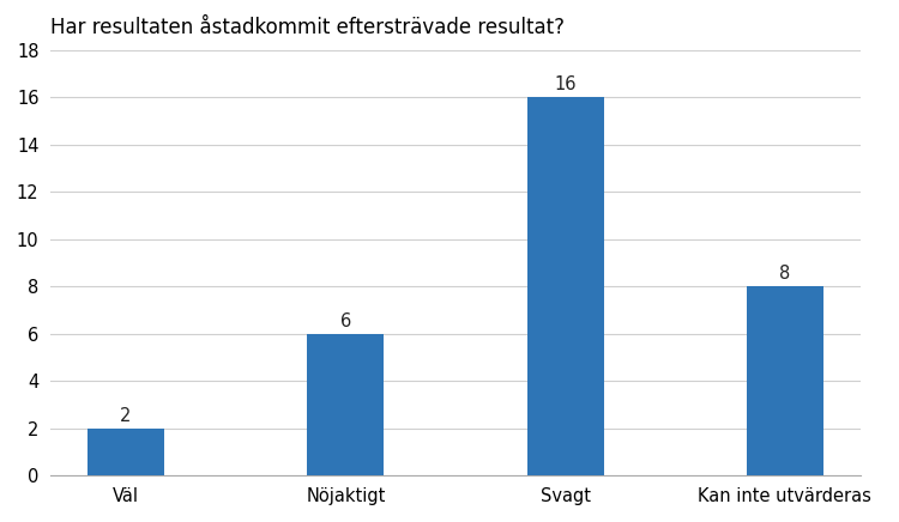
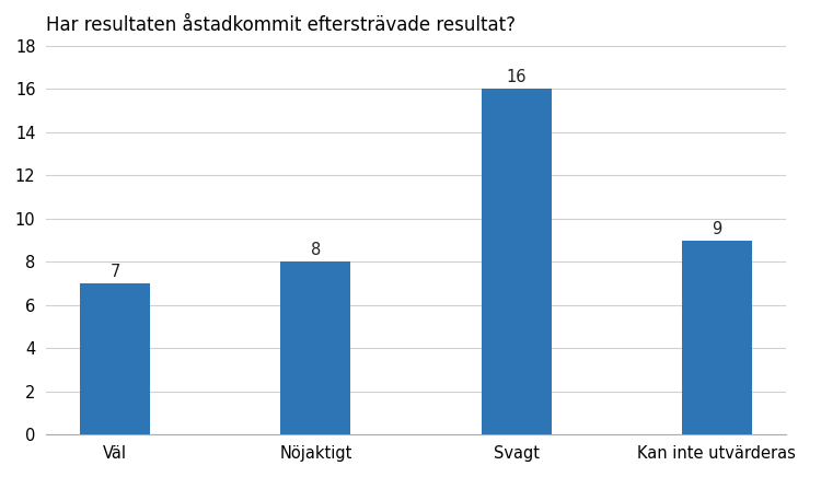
Väl: 2 -> 7
Nöjaktigt: 6 -> 8
Kan inte utvärderas: 8 -> 9
